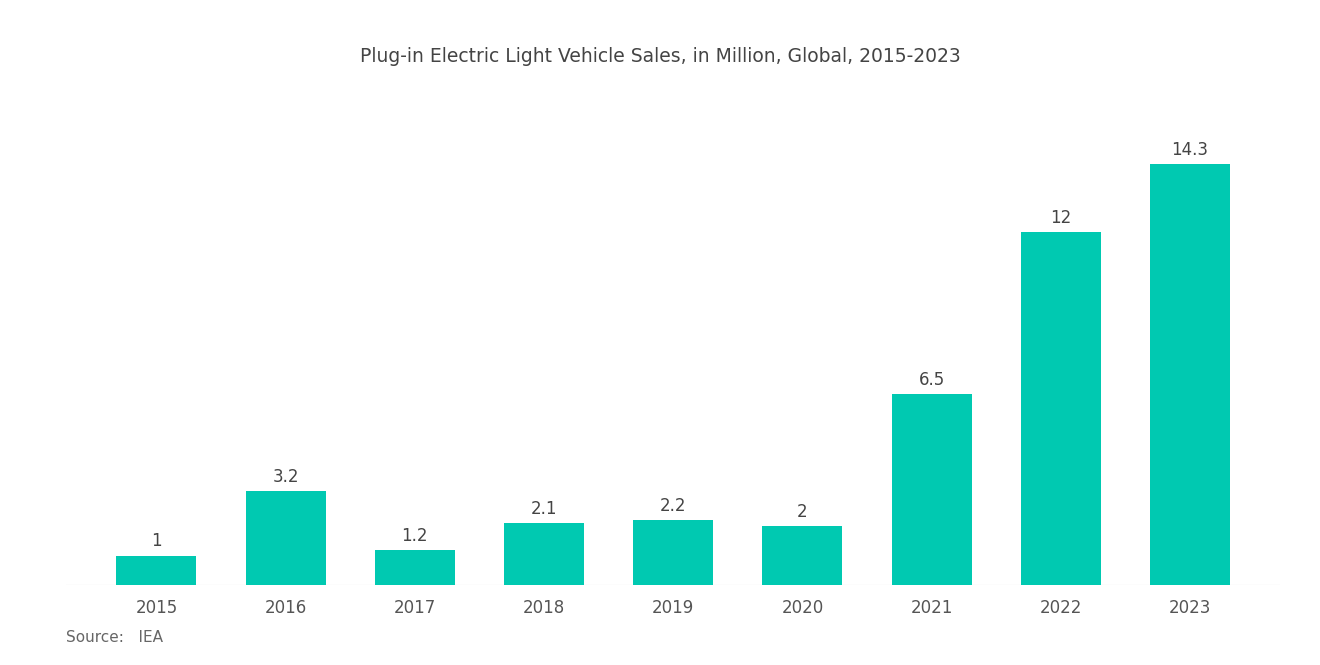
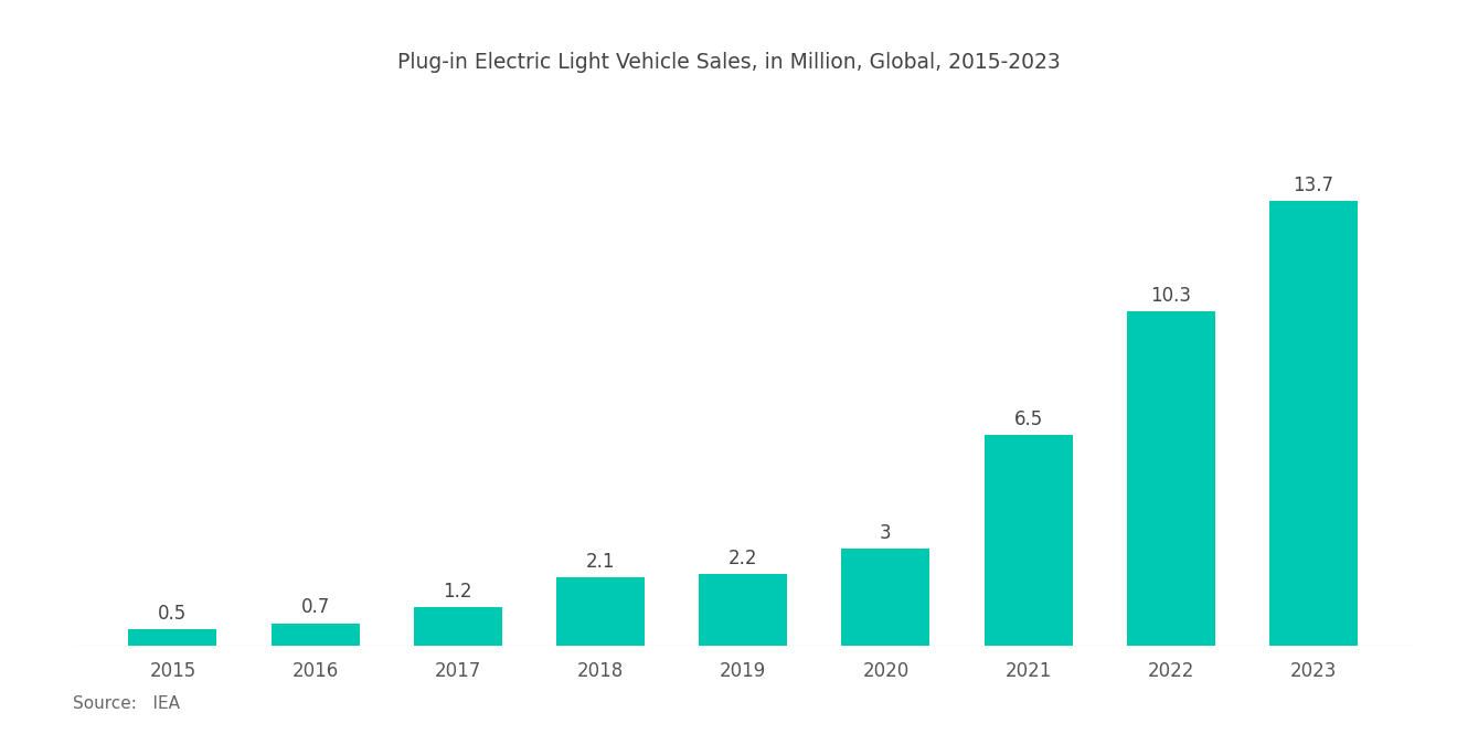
2015: 1 -> 0.5
2016: 3.2 -> 0.7
2020: 2 -> 3
2022: 12 -> 10.3
2023: 14.3 -> 13.7
